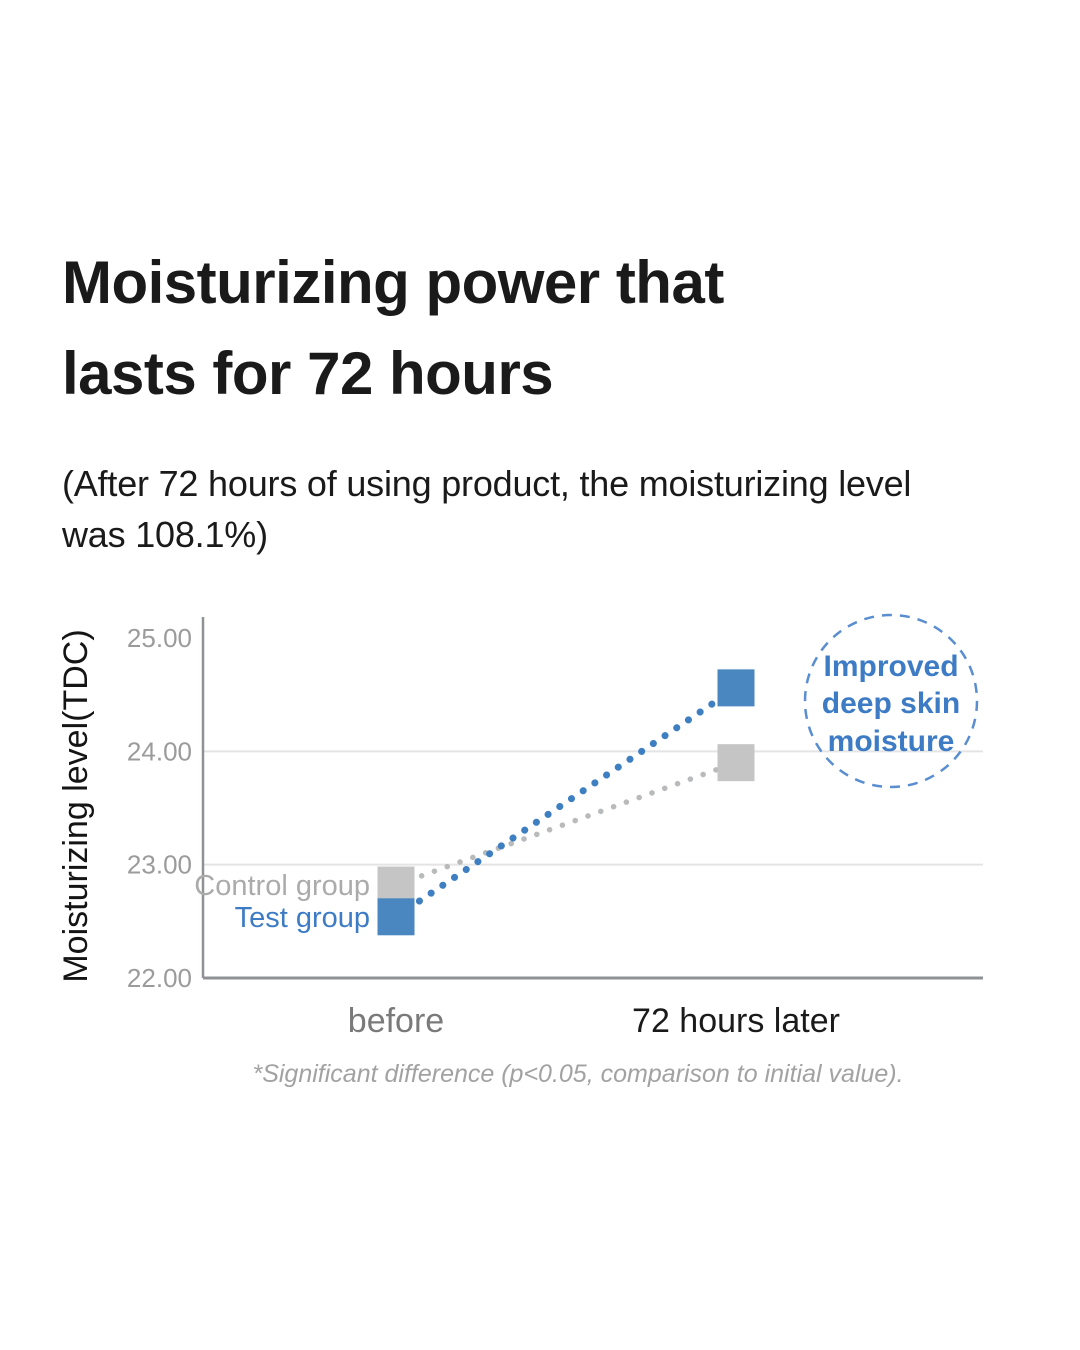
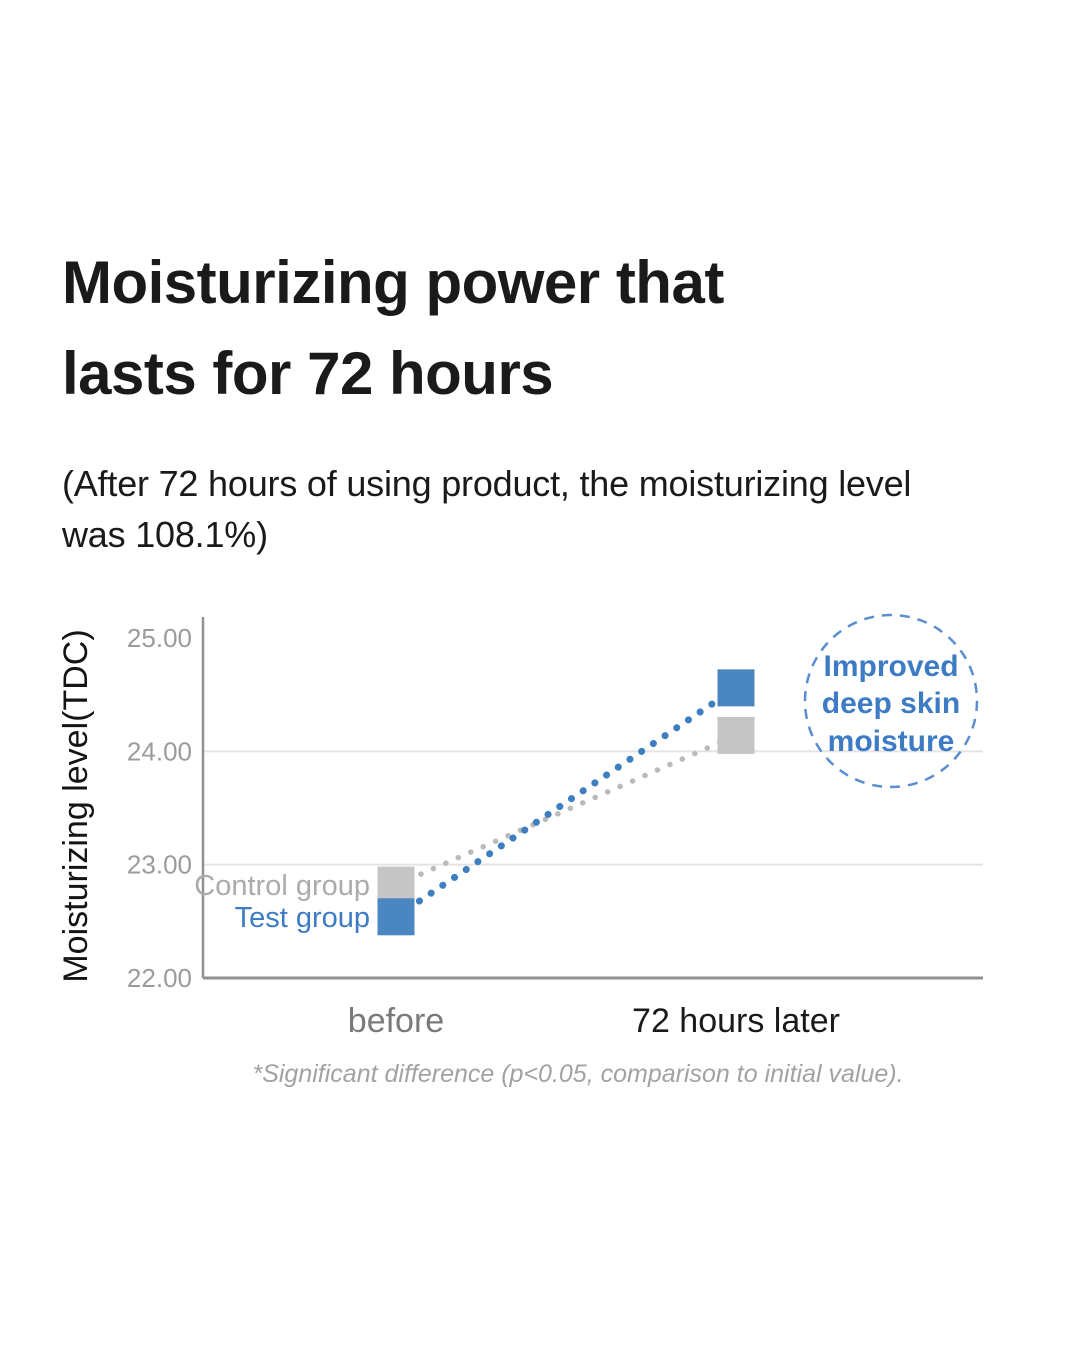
Control group/72 hours later: 23.90 -> 24.14
